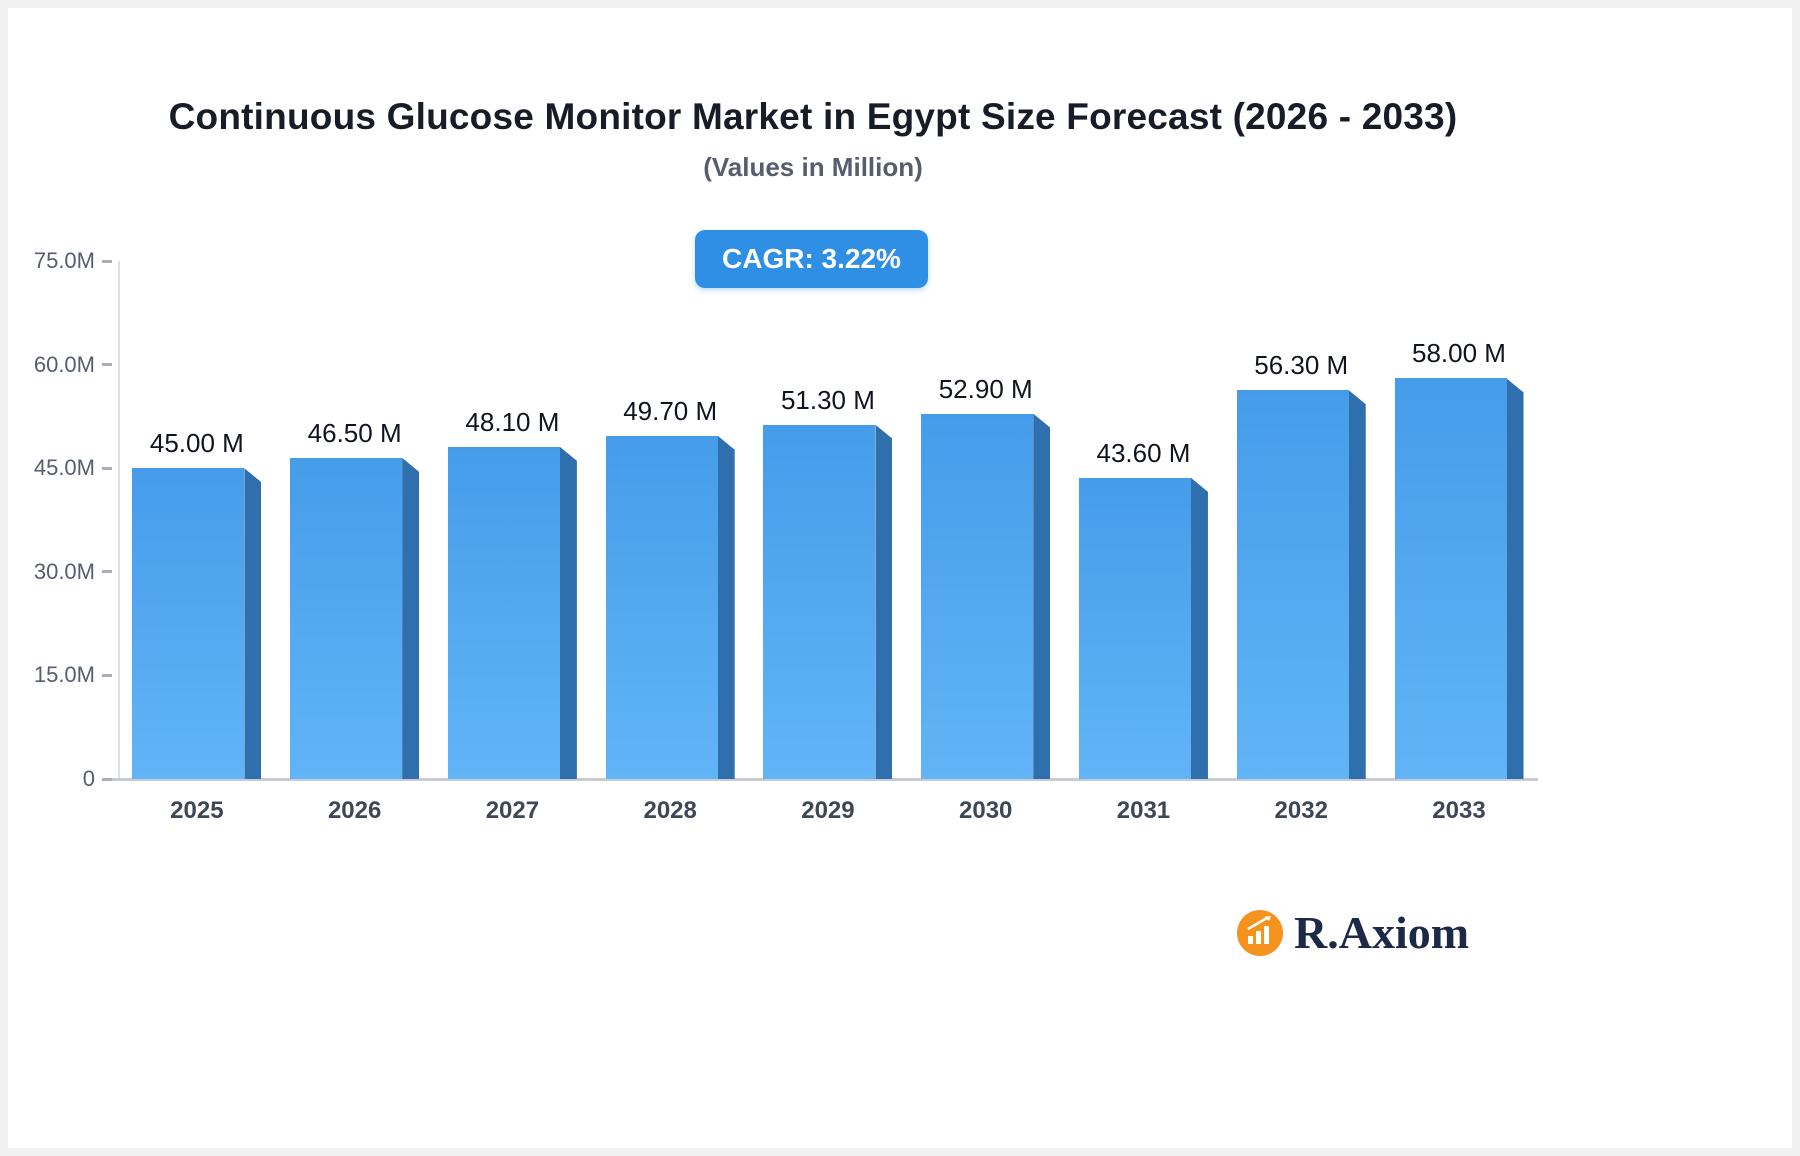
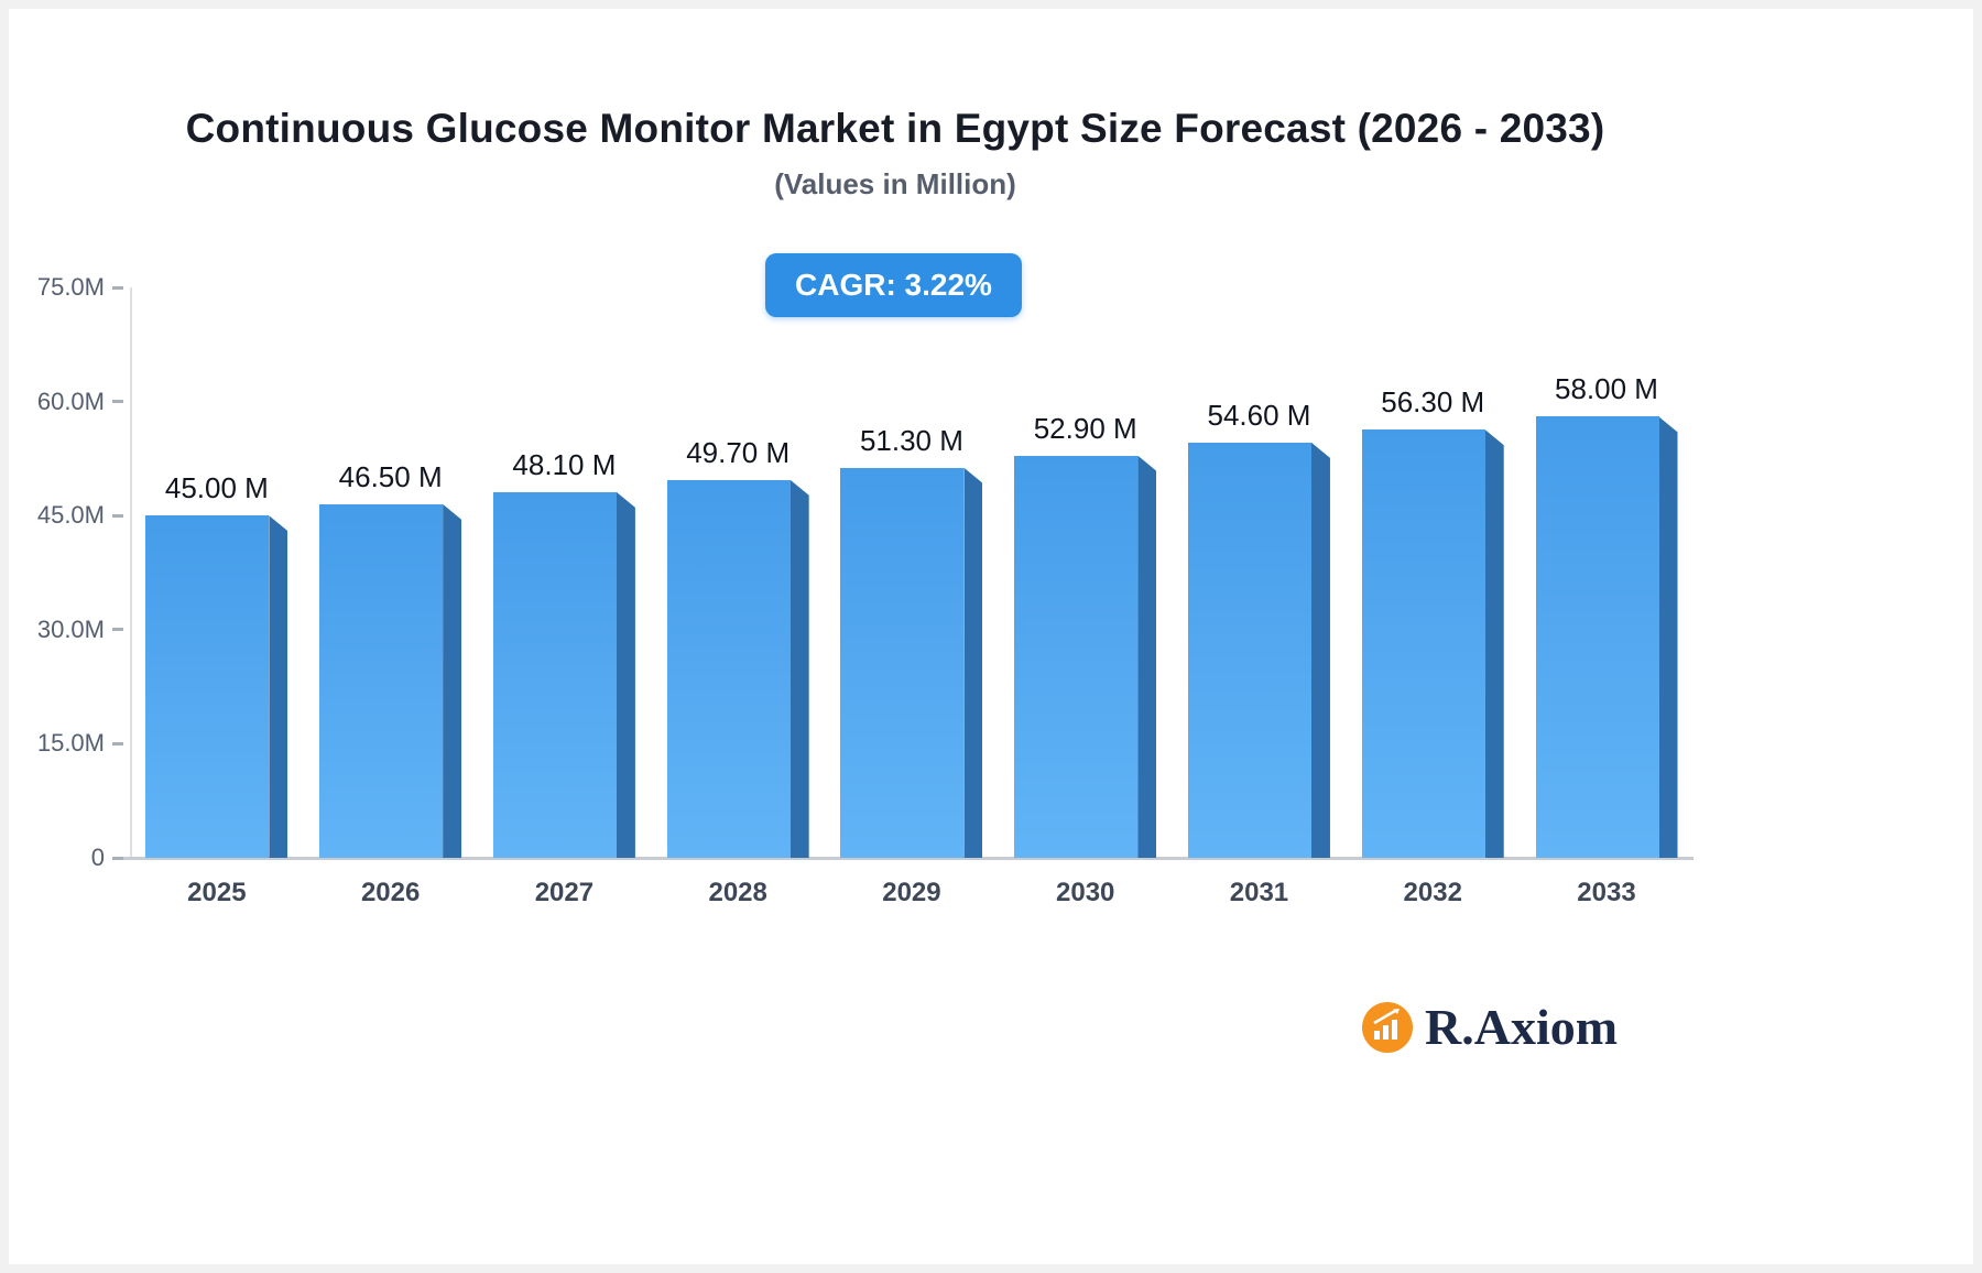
2031: 43.60 -> 54.60
